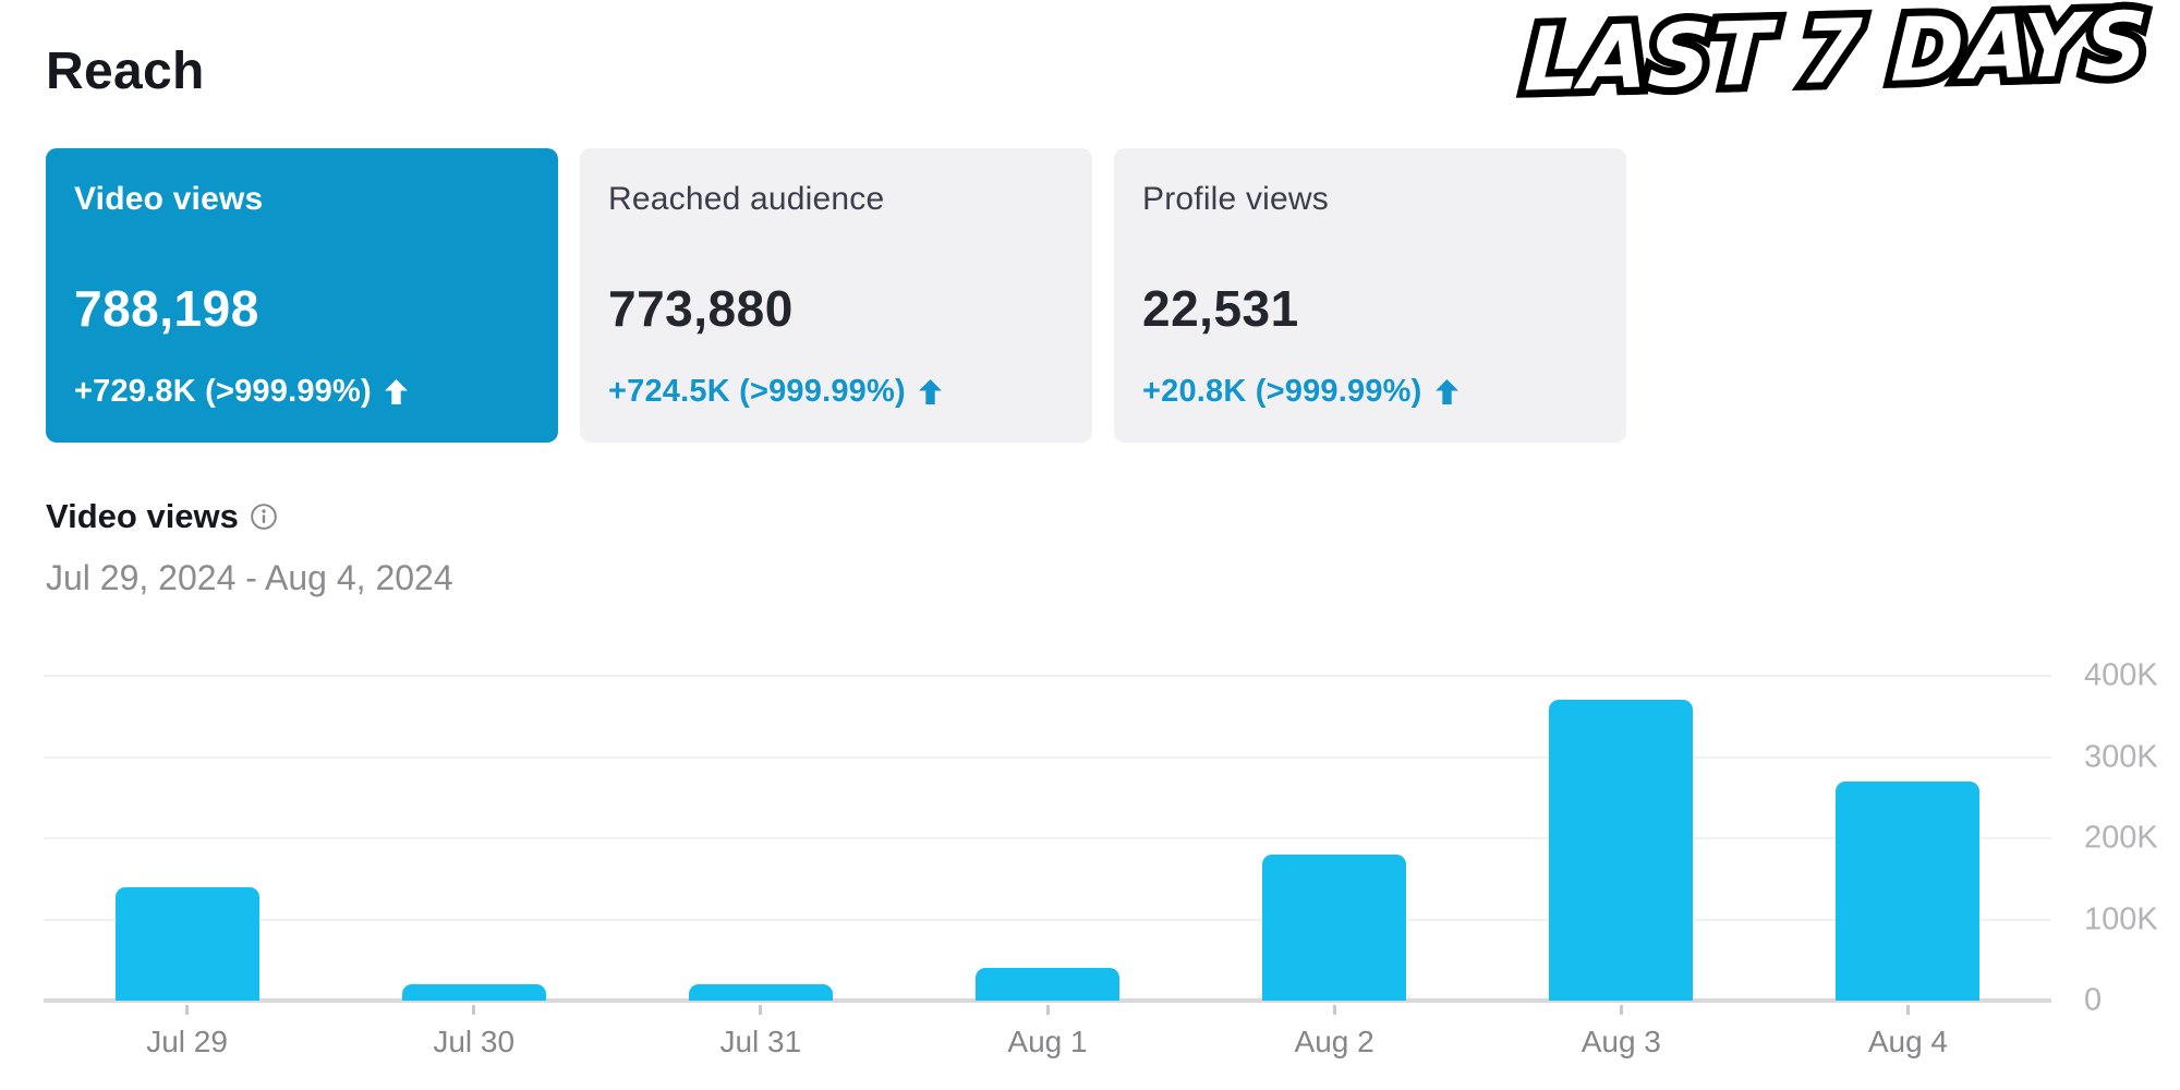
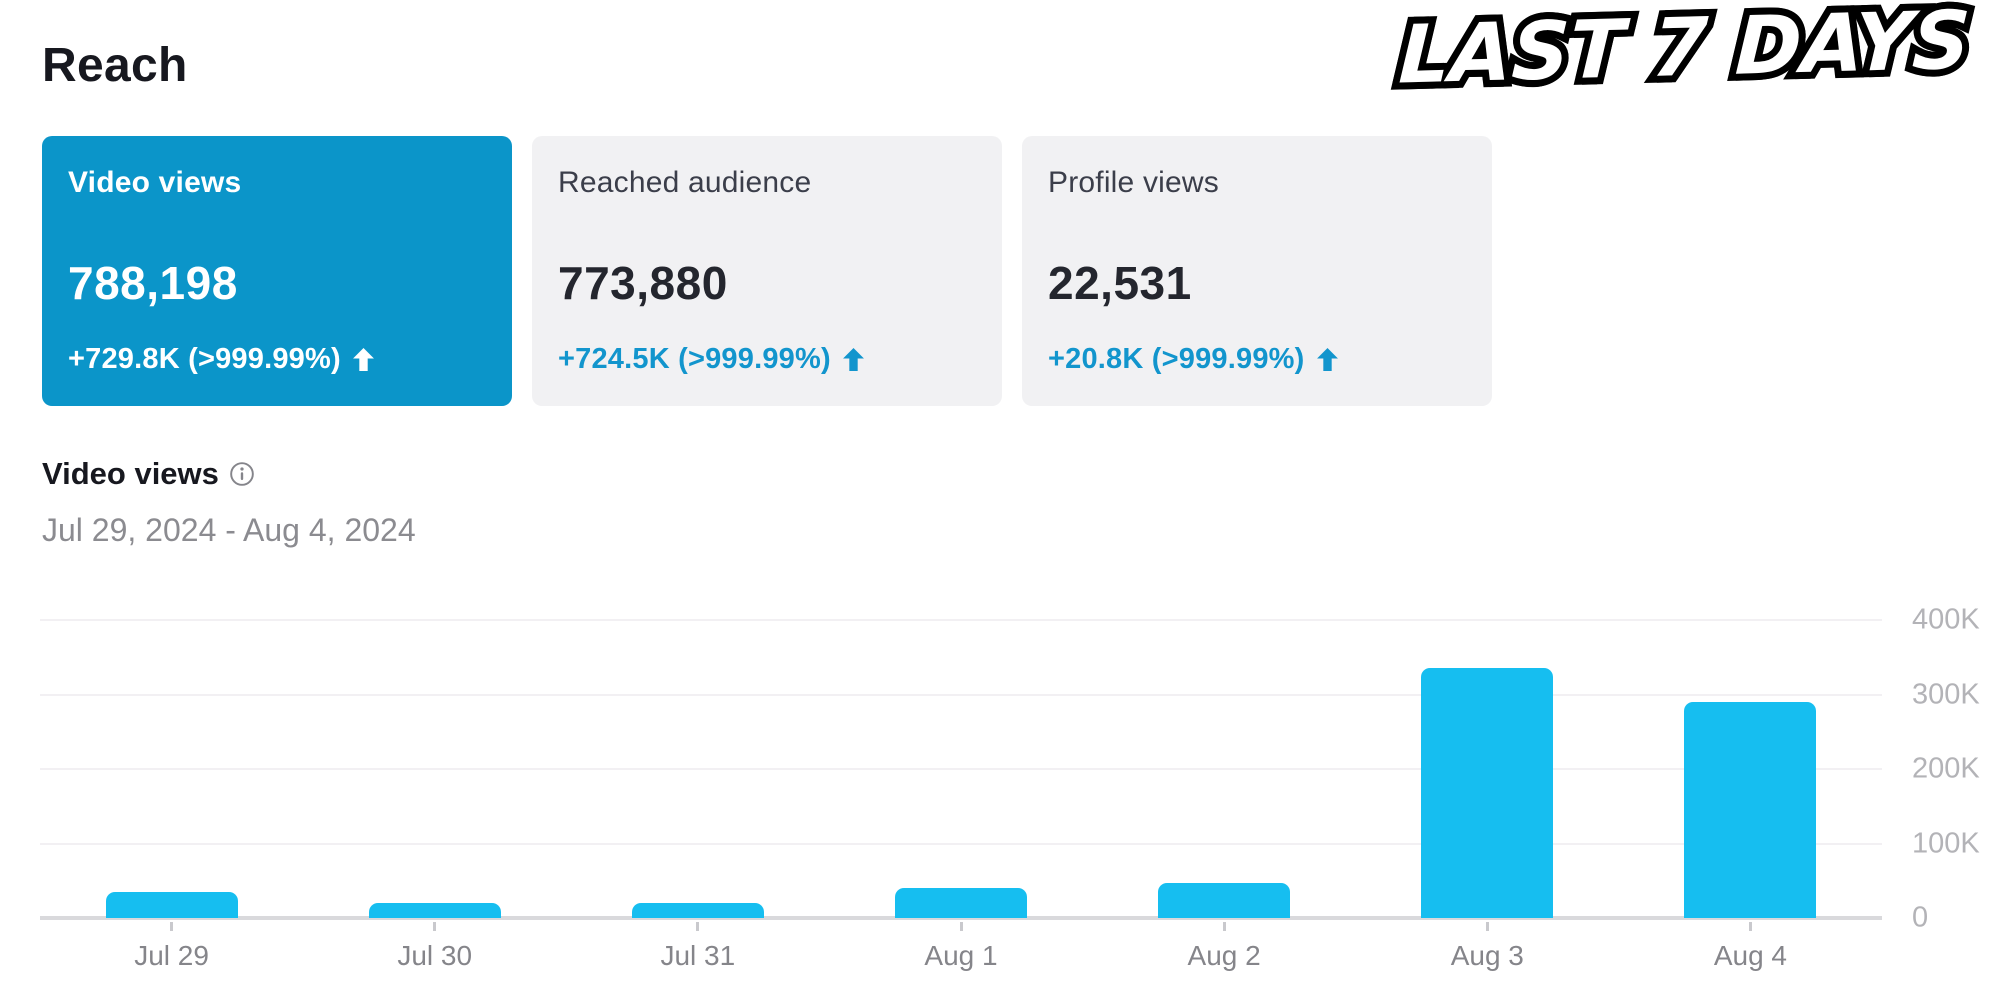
Jul 29: 140K -> 40K
Aug 2: 180K -> 50K
Aug 3: 370K -> 340K
Aug 4: 270K -> 290K
